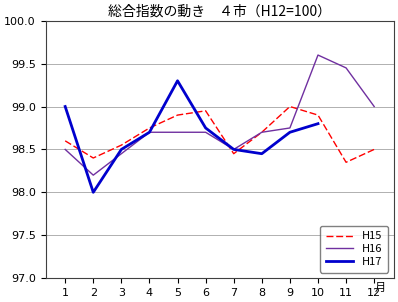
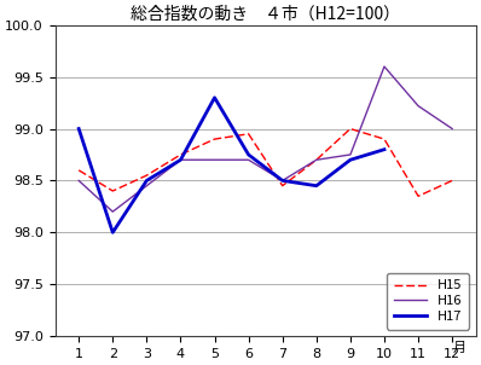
H16/11: 99.45 -> 99.22
